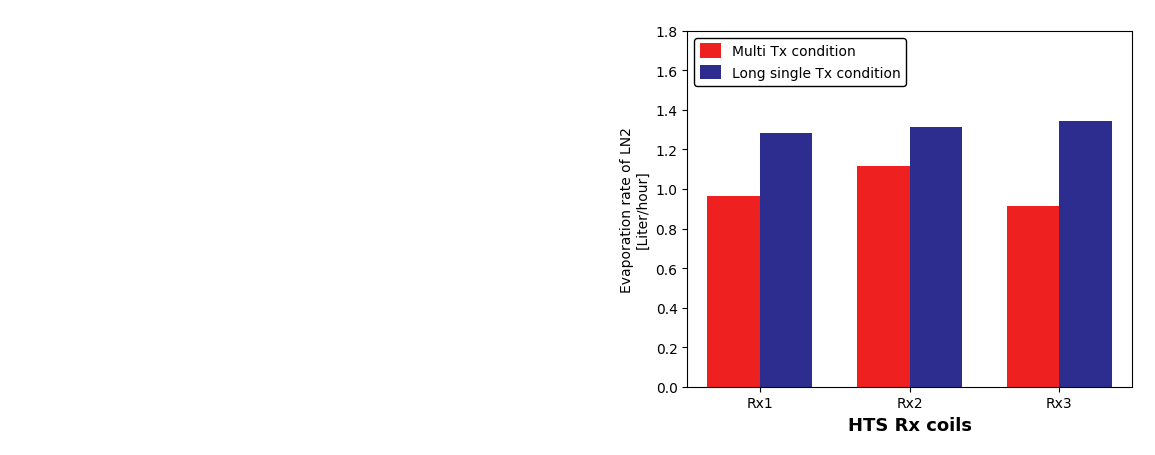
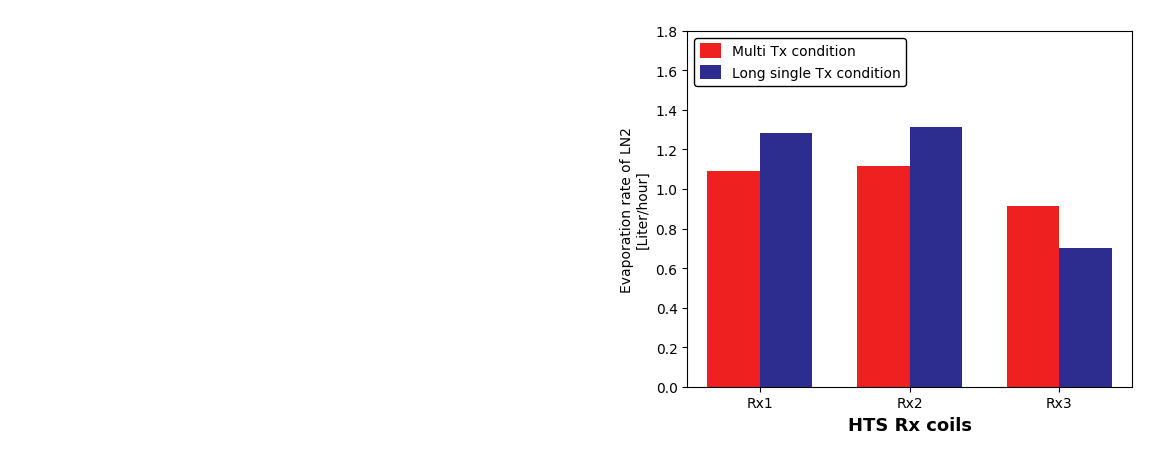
Multi Tx condition/Rx1: 0.96 -> 1.09
Long single Tx condition/Rx3: 1.34 -> 0.70
